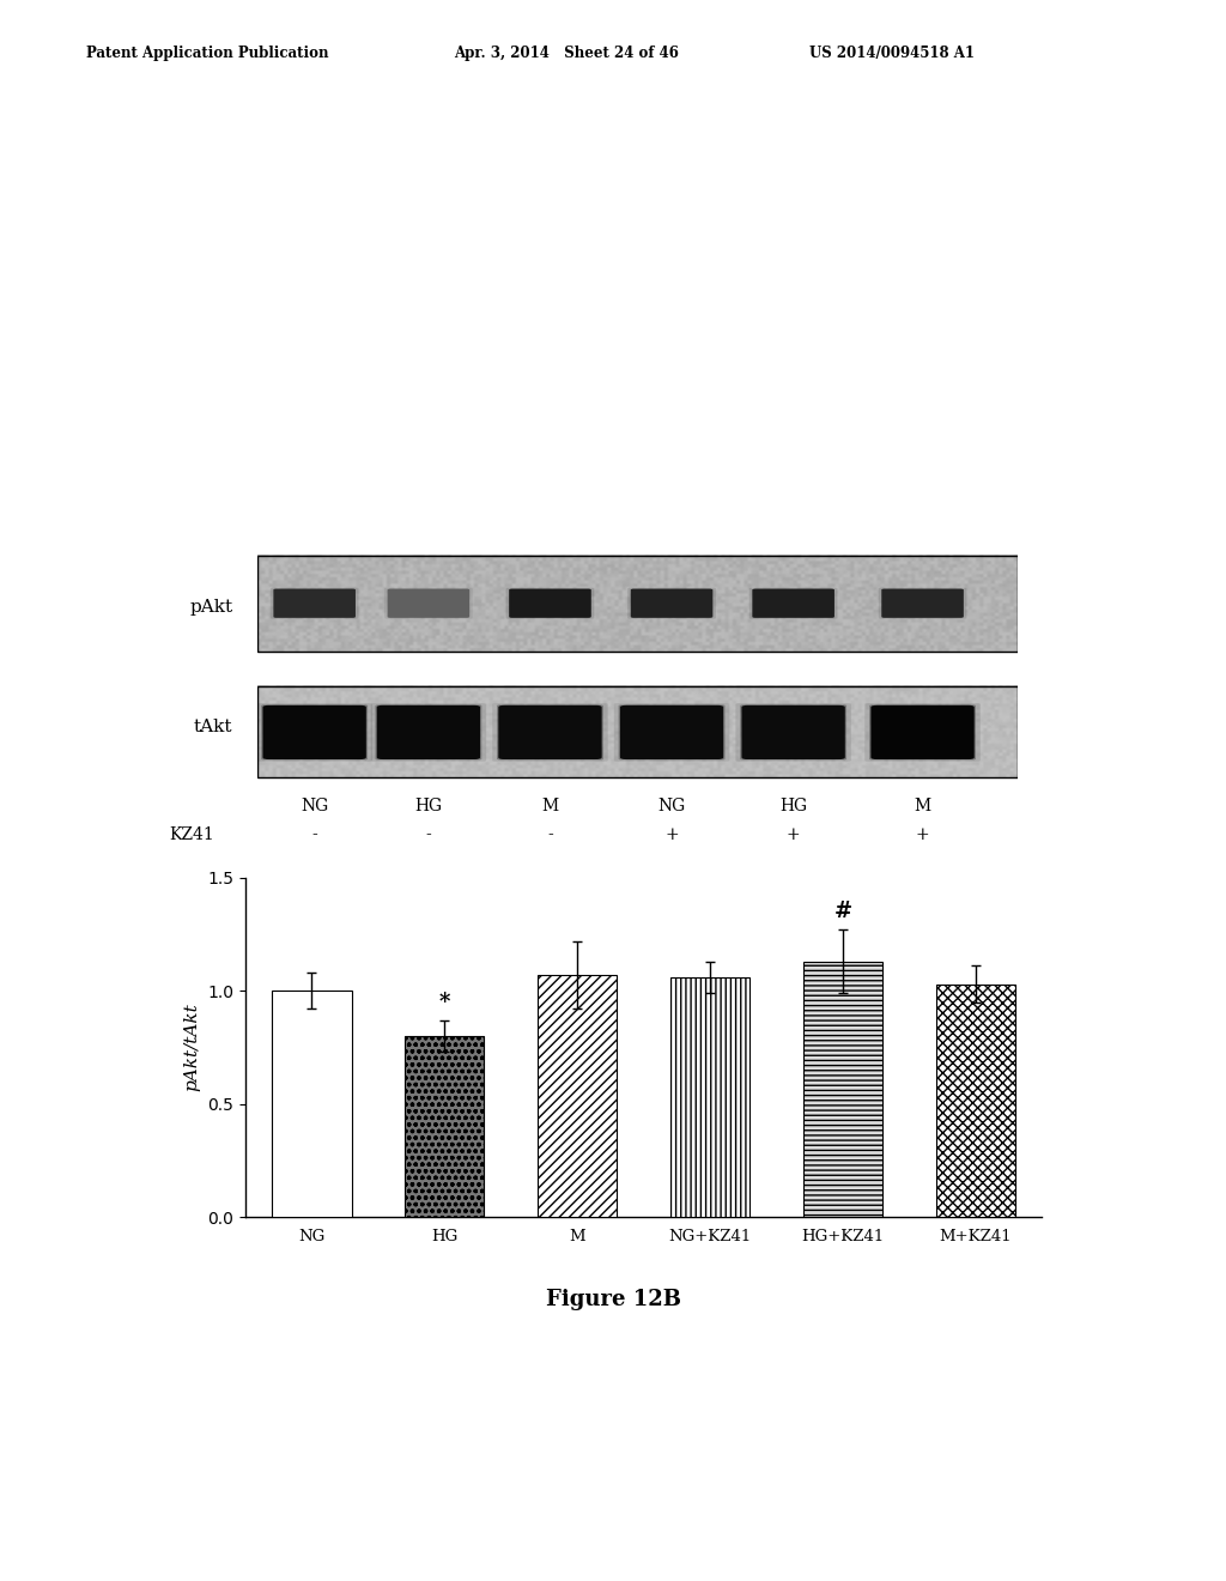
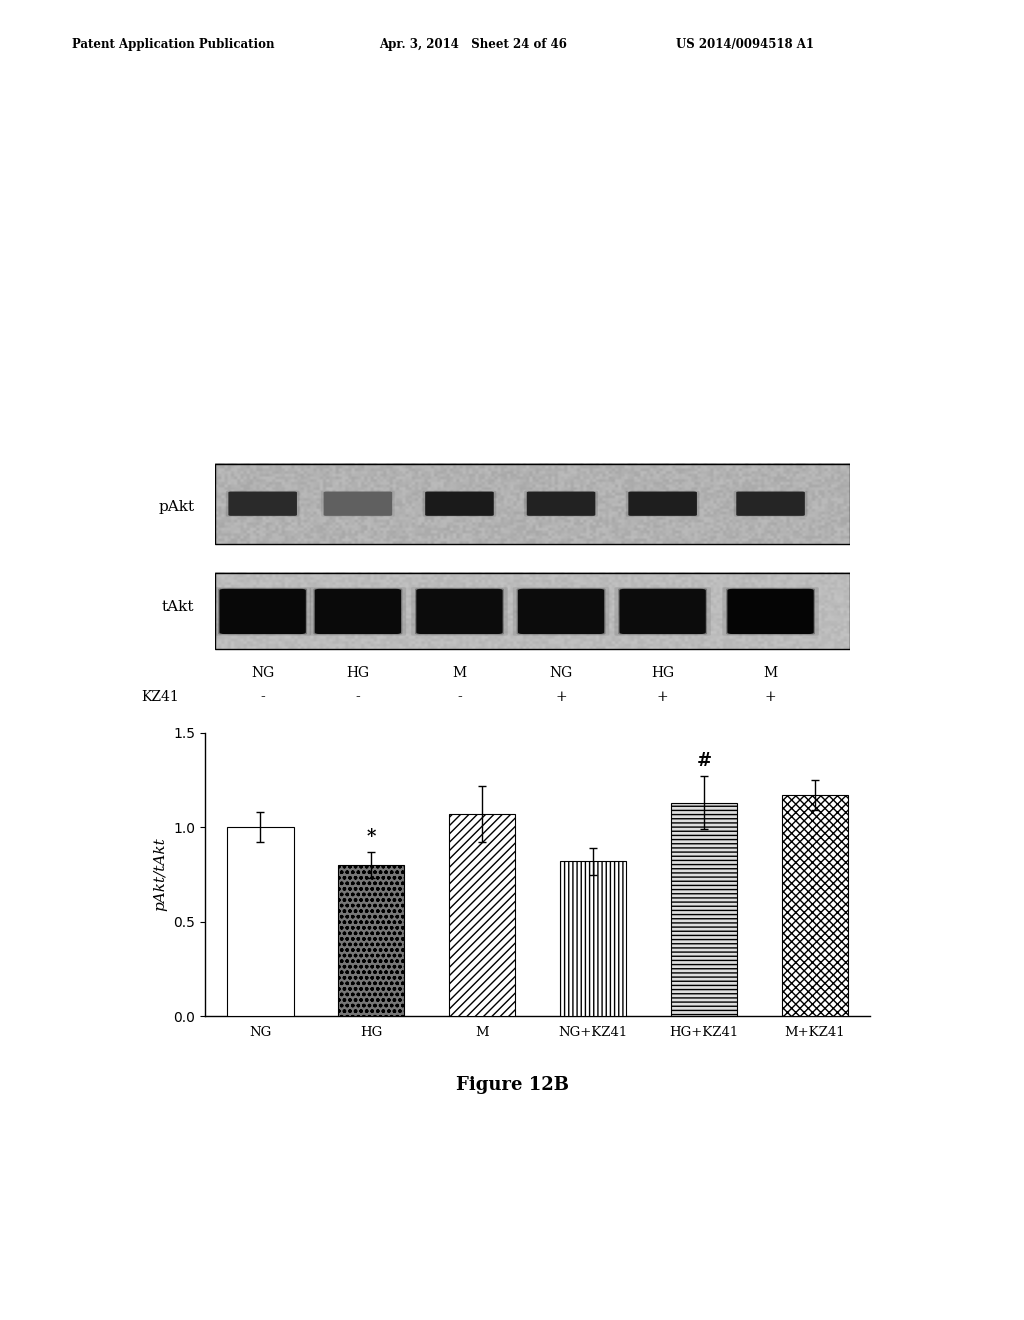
NG+KZ41: 1.06 -> 0.82
M+KZ41: 1.03 -> 1.17
